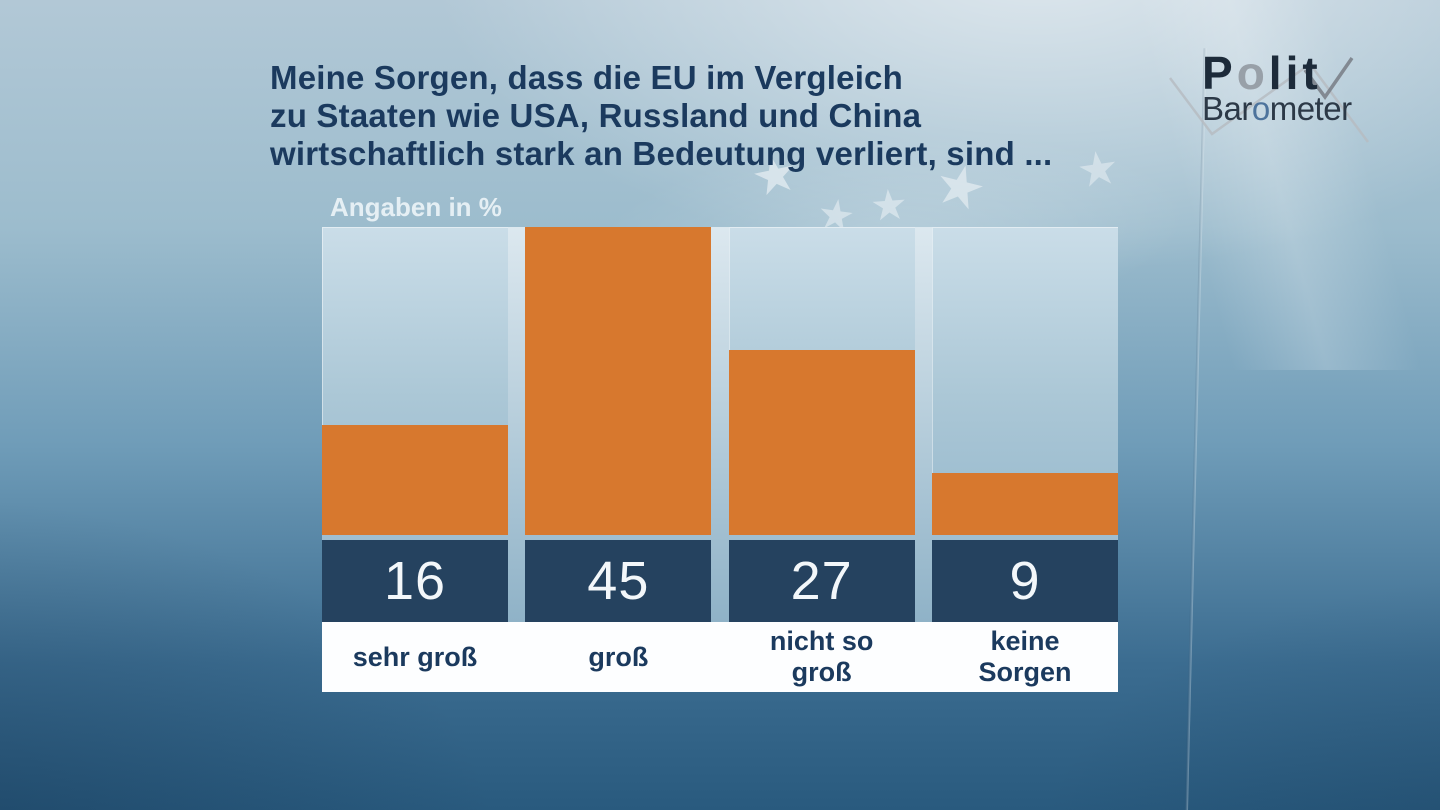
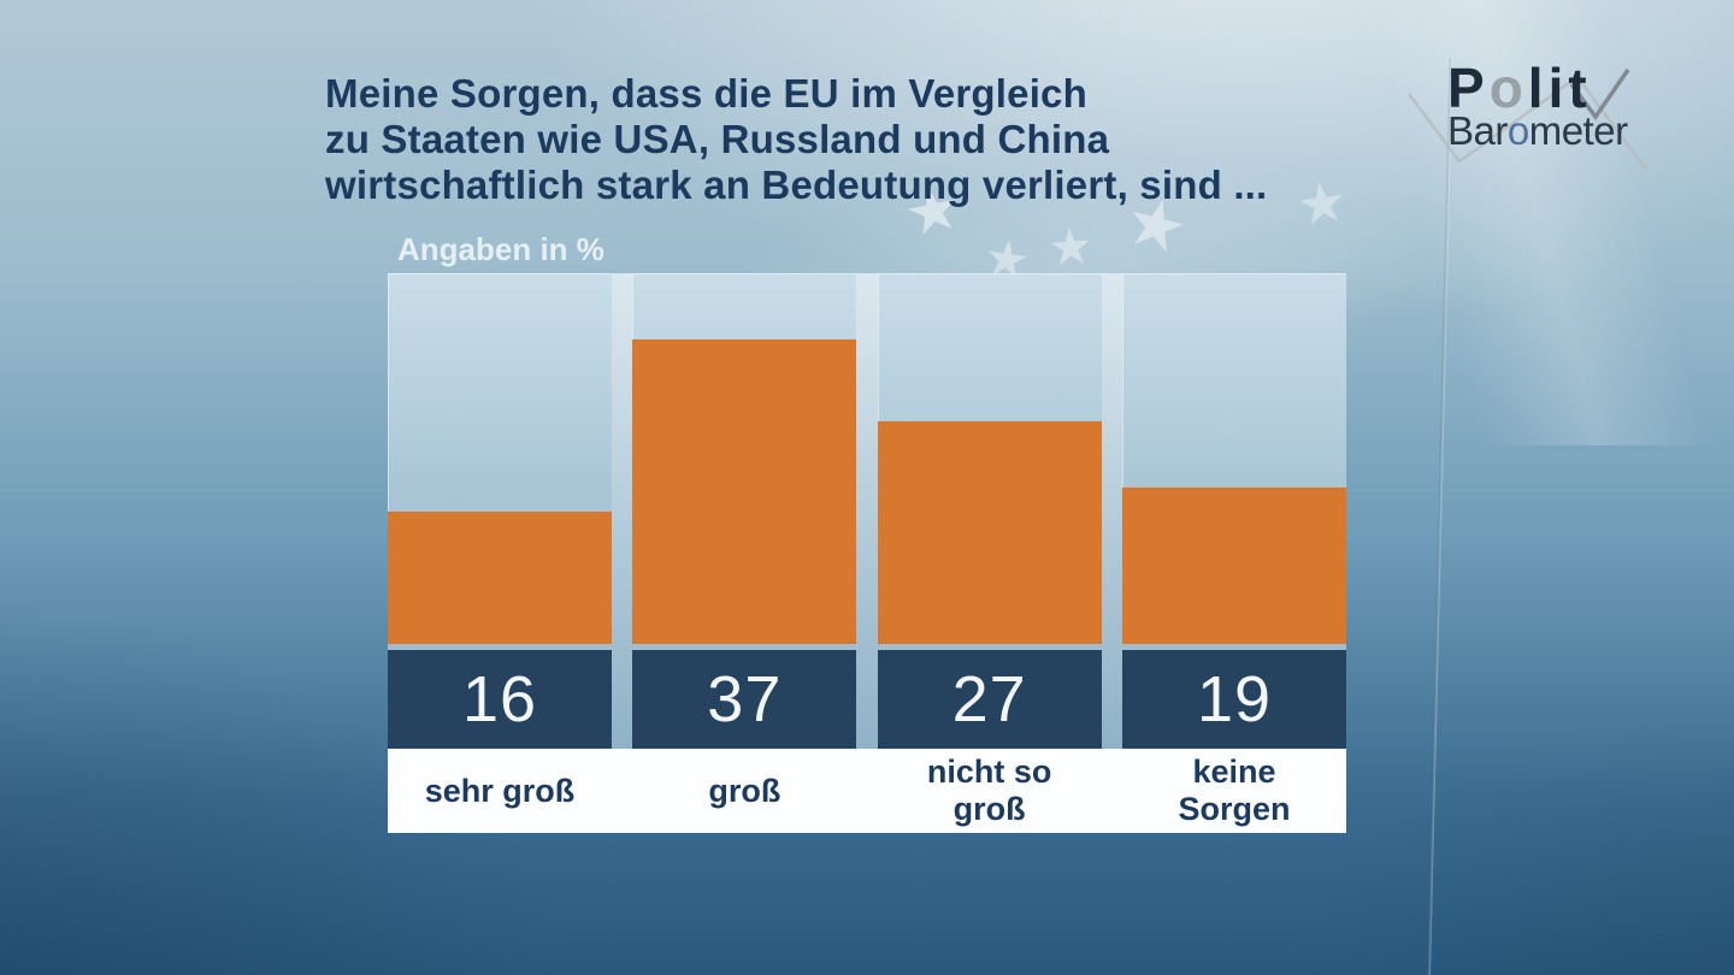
groß: 45 -> 37
keine Sorgen: 9 -> 19
